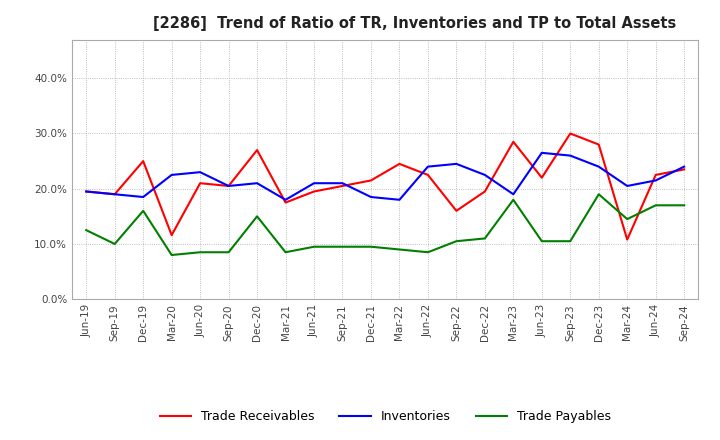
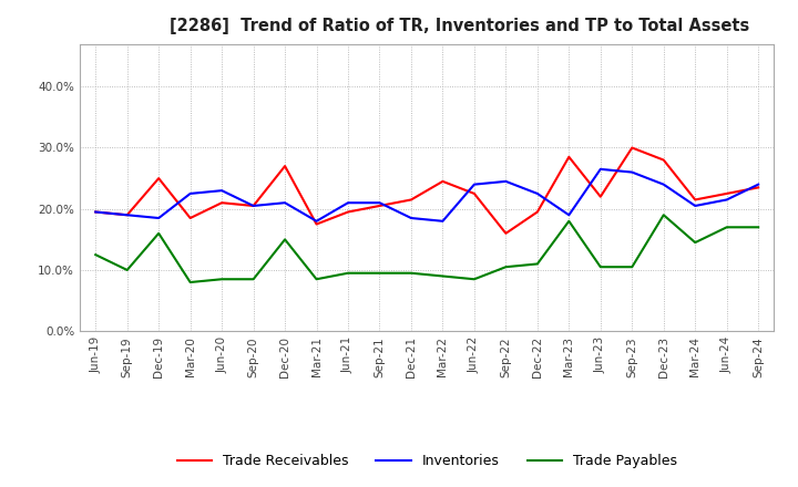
Trade Receivables/Mar-20: 11.6% -> 18.5%
Trade Receivables/Mar-24: 10.8% -> 21.5%
